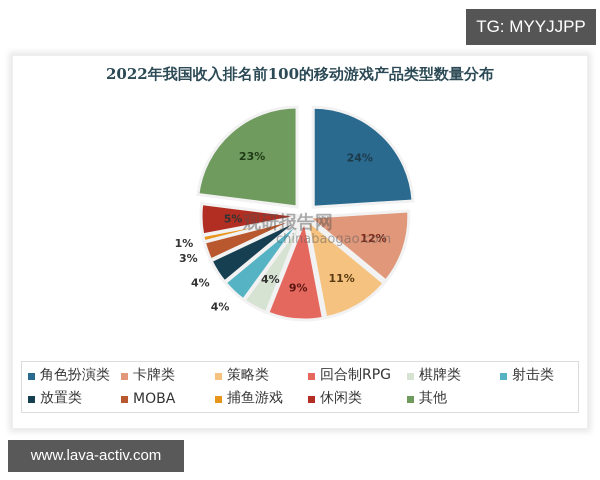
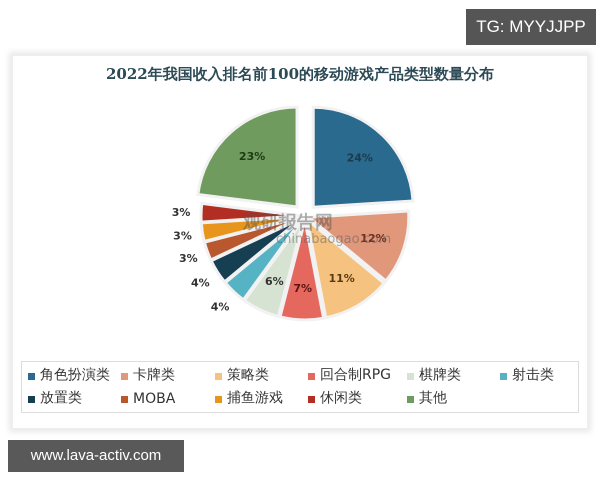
回合制RPG: 9% -> 7%
棋牌类: 4% -> 6%
捕鱼游戏: 1% -> 3%
休闲类: 5% -> 3%
